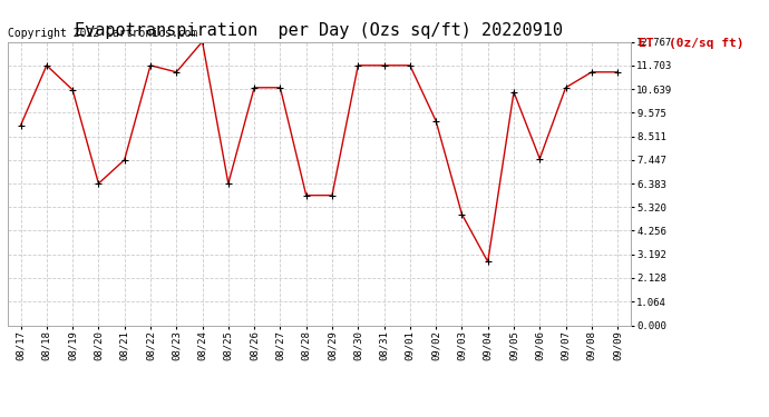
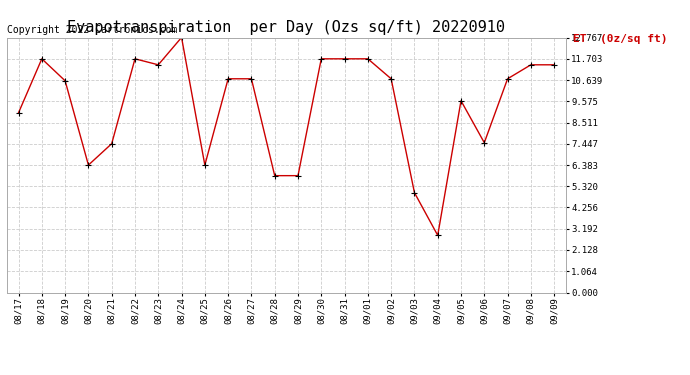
09/02: 9.2 -> 10.7
09/05: 10.5 -> 9.6
